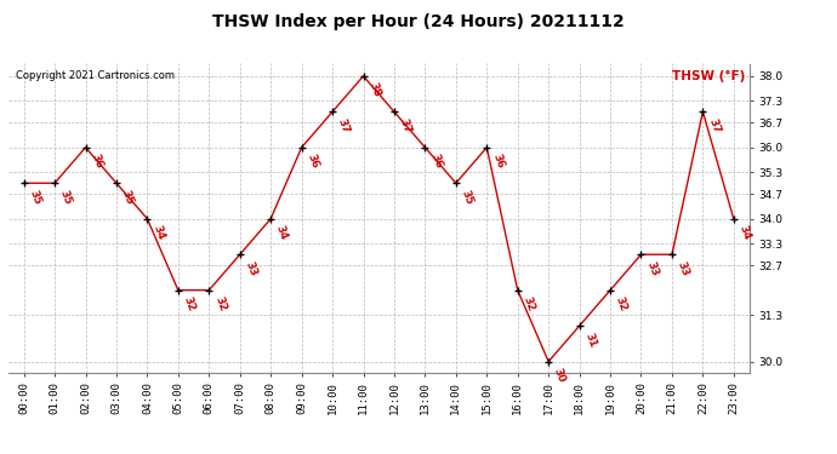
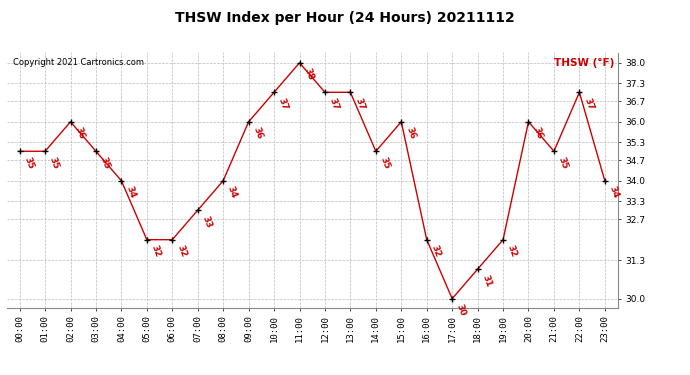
13:00: 36 -> 37
20:00: 33 -> 36
21:00: 33 -> 35
